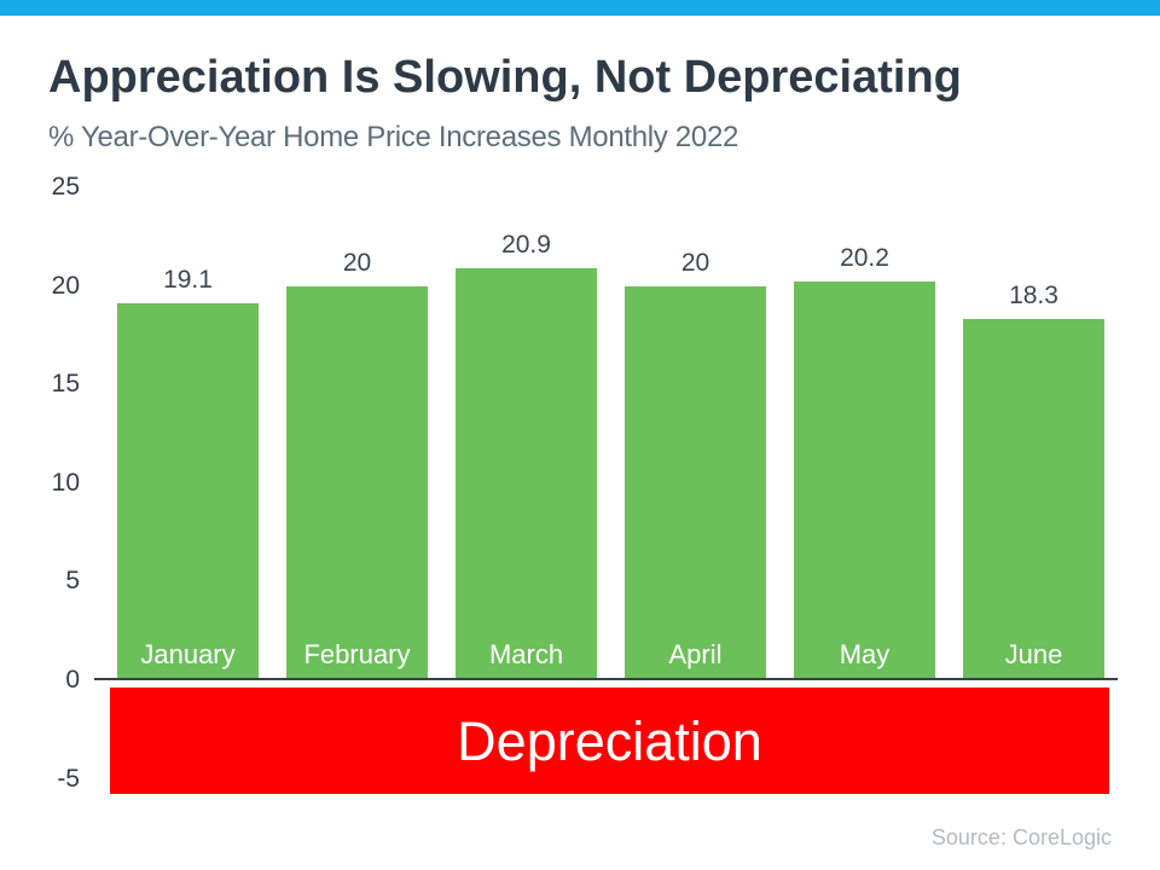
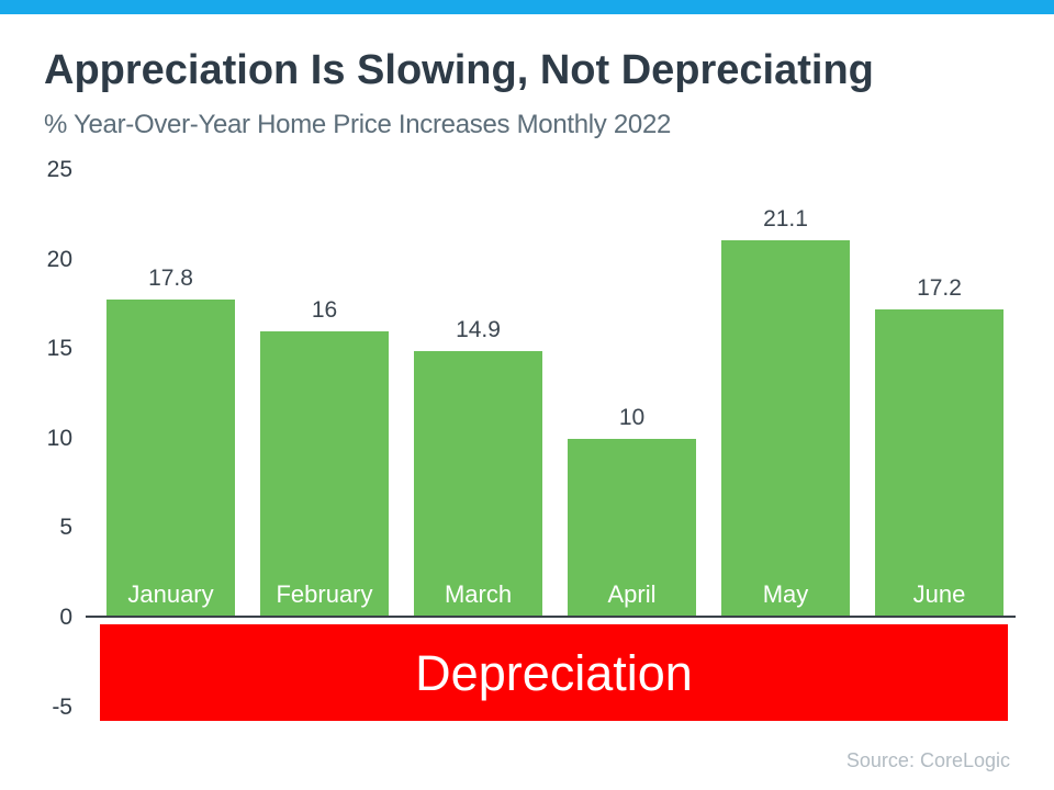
January: 19.1 -> 17.8
February: 20 -> 16
March: 20.9 -> 14.9
April: 20 -> 10
May: 20.2 -> 21.1
June: 18.3 -> 17.2
